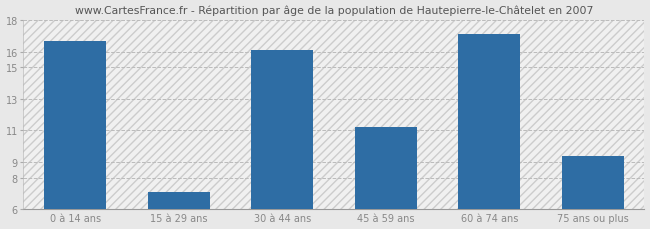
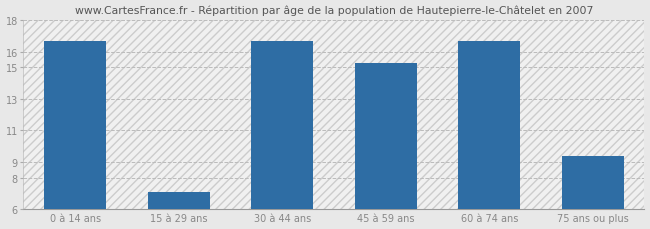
30 à 44 ans: 16.1 -> 16.7
45 à 59 ans: 11.2 -> 15.3
60 à 74 ans: 17.1 -> 16.7
